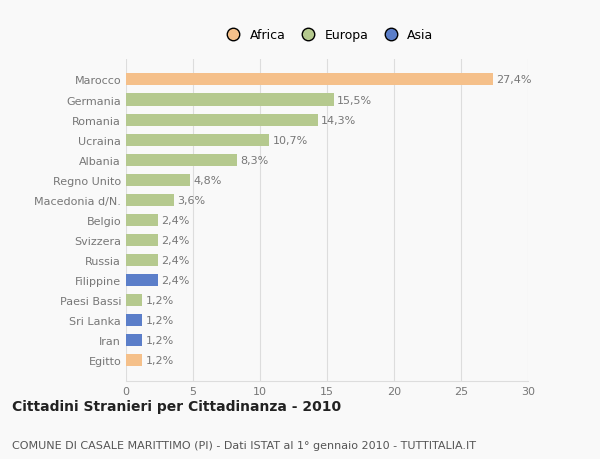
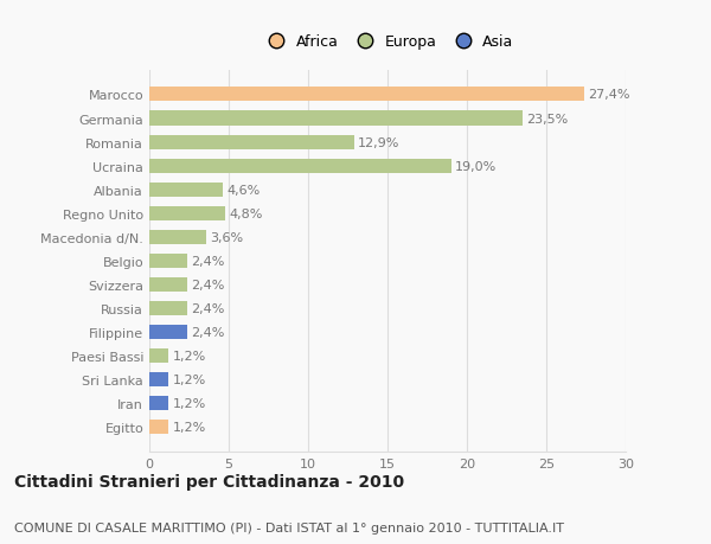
Germania: 15,5% -> 23,5%
Romania: 14,3% -> 12,9%
Ucraina: 10,7% -> 19,0%
Albania: 8,3% -> 4,6%
